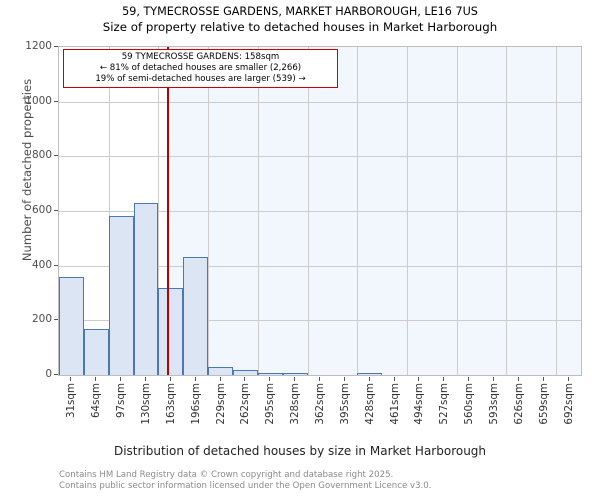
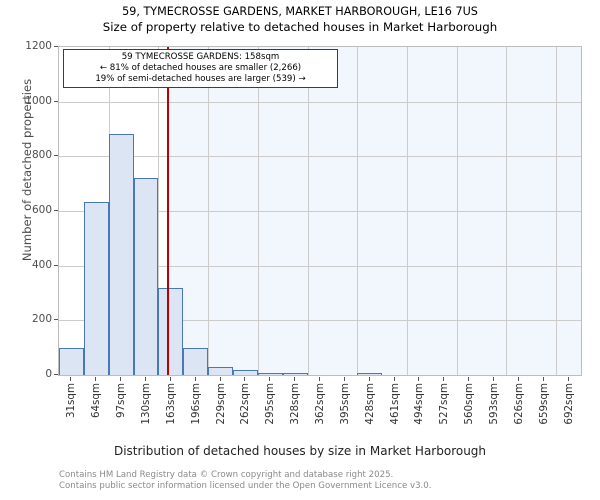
31sqm: 360 -> 100
64sqm: 170 -> 630
97sqm: 580 -> 880
130sqm: 630 -> 720
196sqm: 430 -> 100
